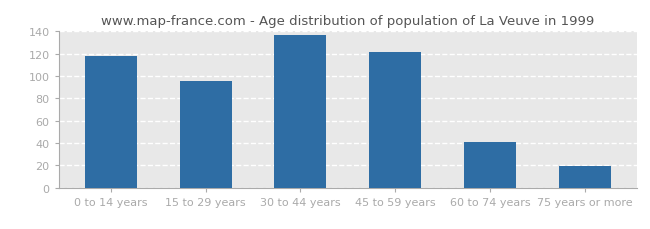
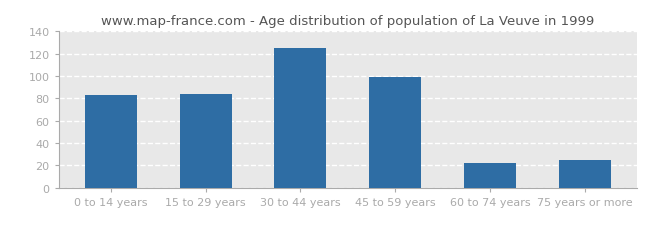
0 to 14 years: 118 -> 83
15 to 29 years: 95 -> 84
30 to 44 years: 137 -> 125
45 to 59 years: 121 -> 99
60 to 74 years: 41 -> 22
75 years or more: 19 -> 25
